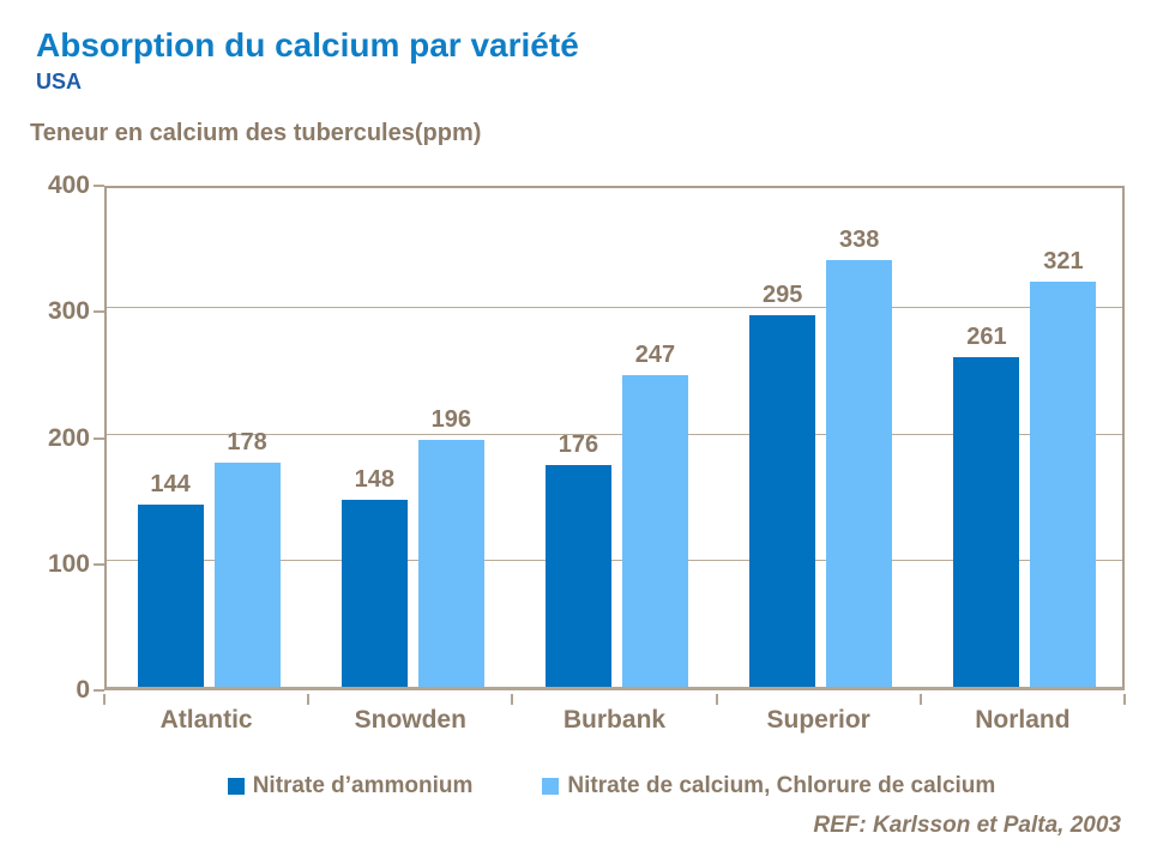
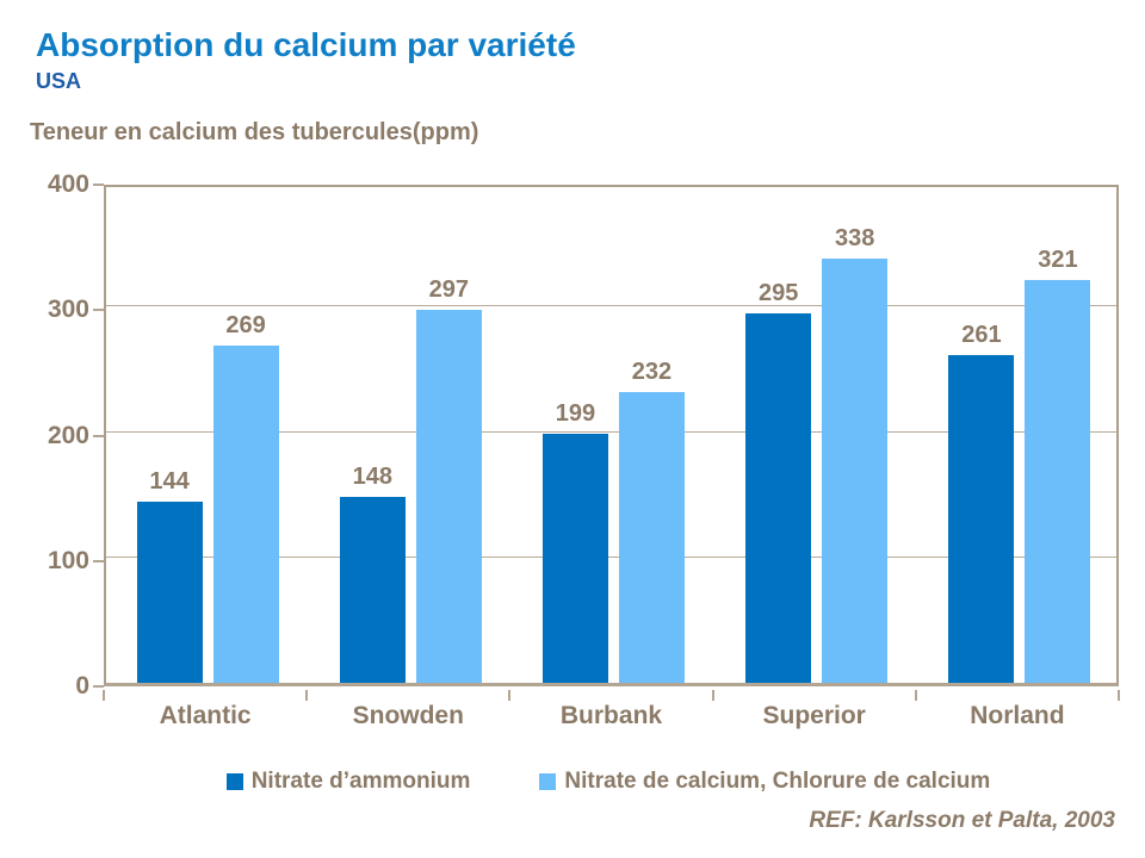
Nitrate de calcium, Chlorure de calcium/Atlantic: 178 -> 269
Nitrate de calcium, Chlorure de calcium/Snowden: 196 -> 297
Nitrate d’ammonium/Burbank: 176 -> 199
Nitrate de calcium, Chlorure de calcium/Burbank: 247 -> 232
